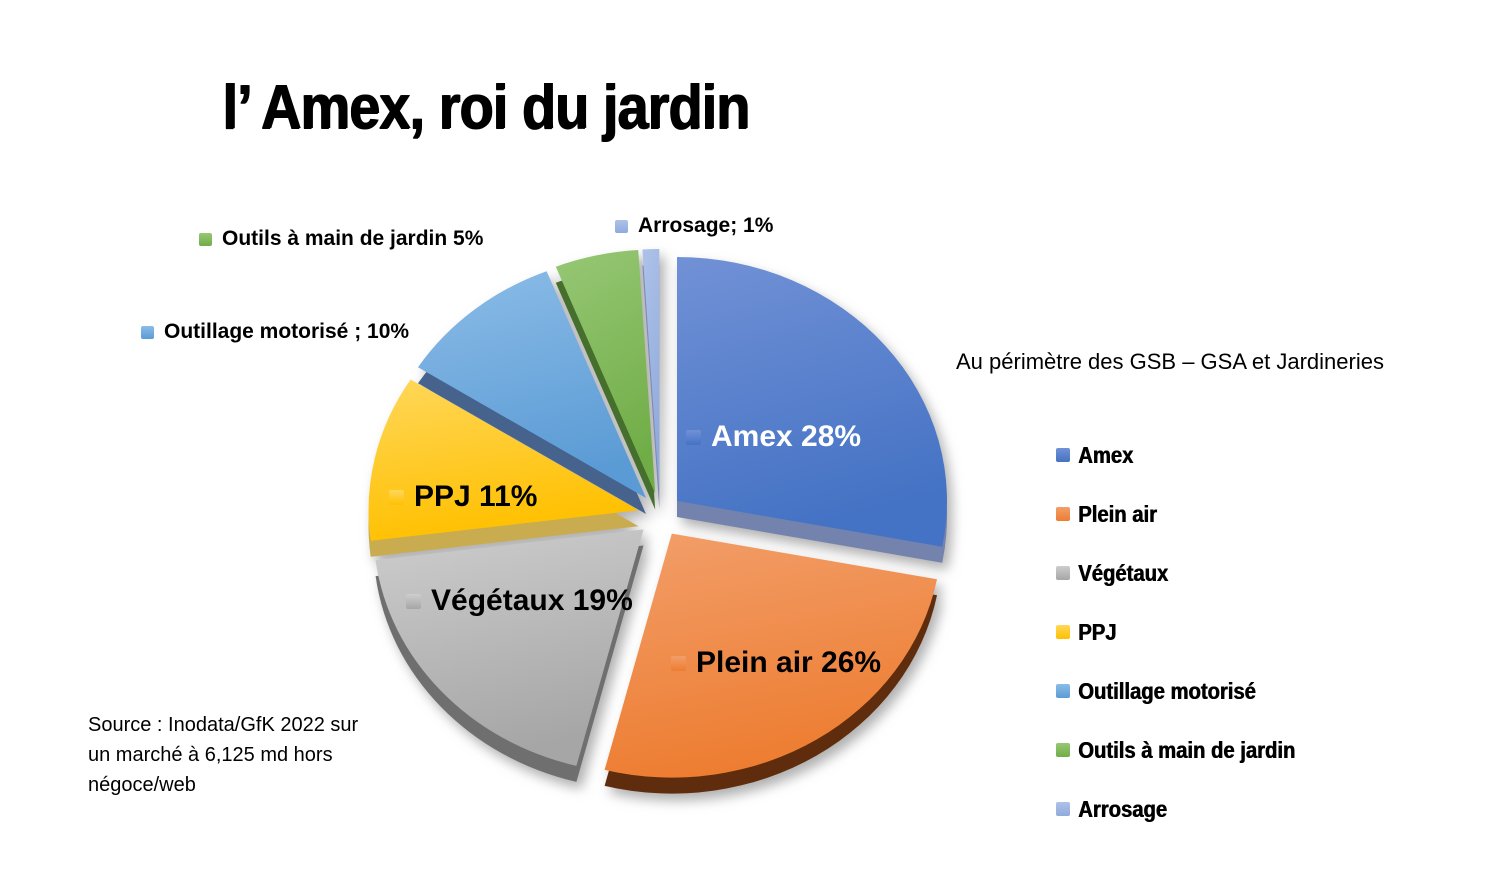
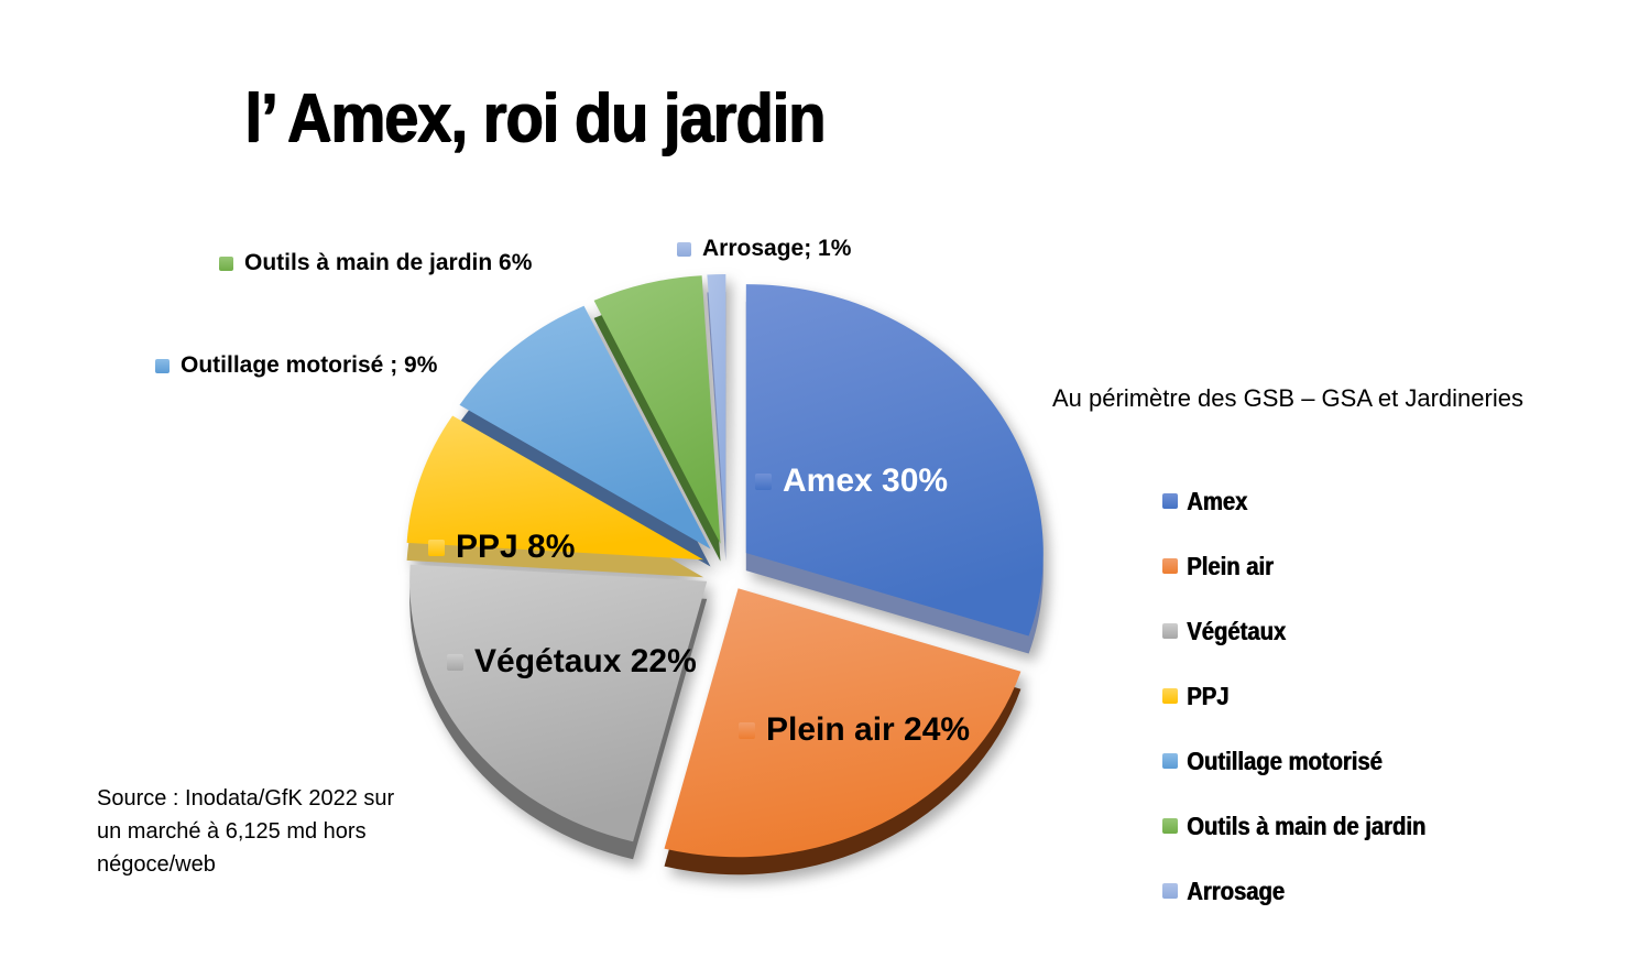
Amex: 28% -> 30%
Plein air: 26% -> 24%
Végétaux: 19% -> 22%
PPJ: 11% -> 8%
Outillage motorisé: 10% -> 9%
Outils à main de jardin: 5% -> 6%
